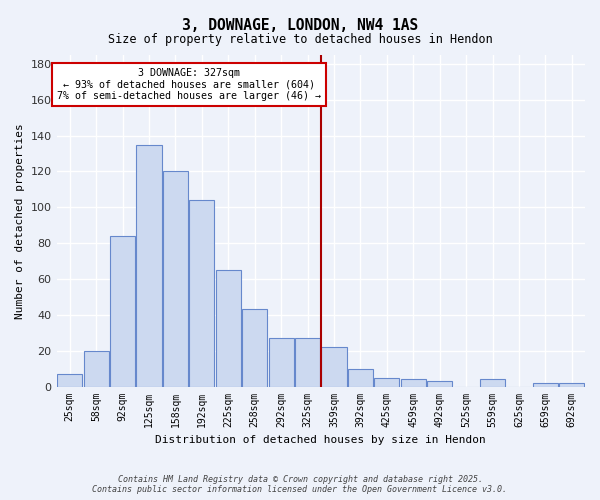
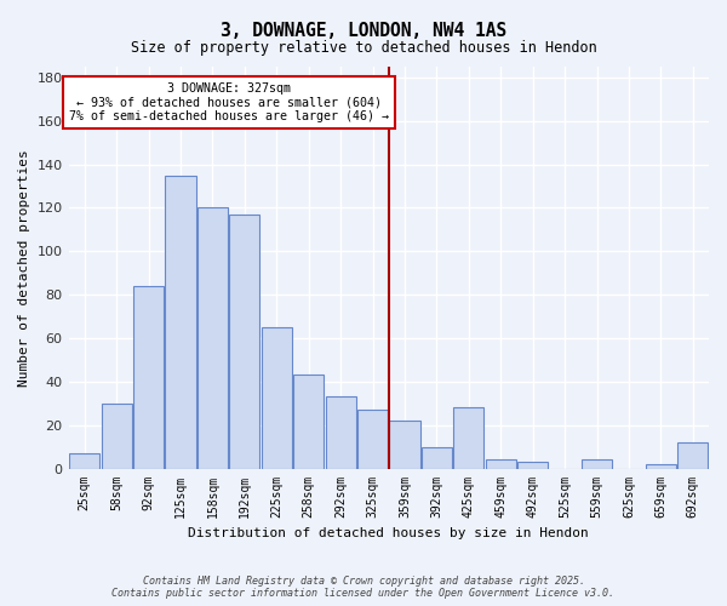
58sqm: 20 -> 30
192sqm: 104 -> 117
292sqm: 27 -> 33
425sqm: 5 -> 28
692sqm: 2 -> 12
